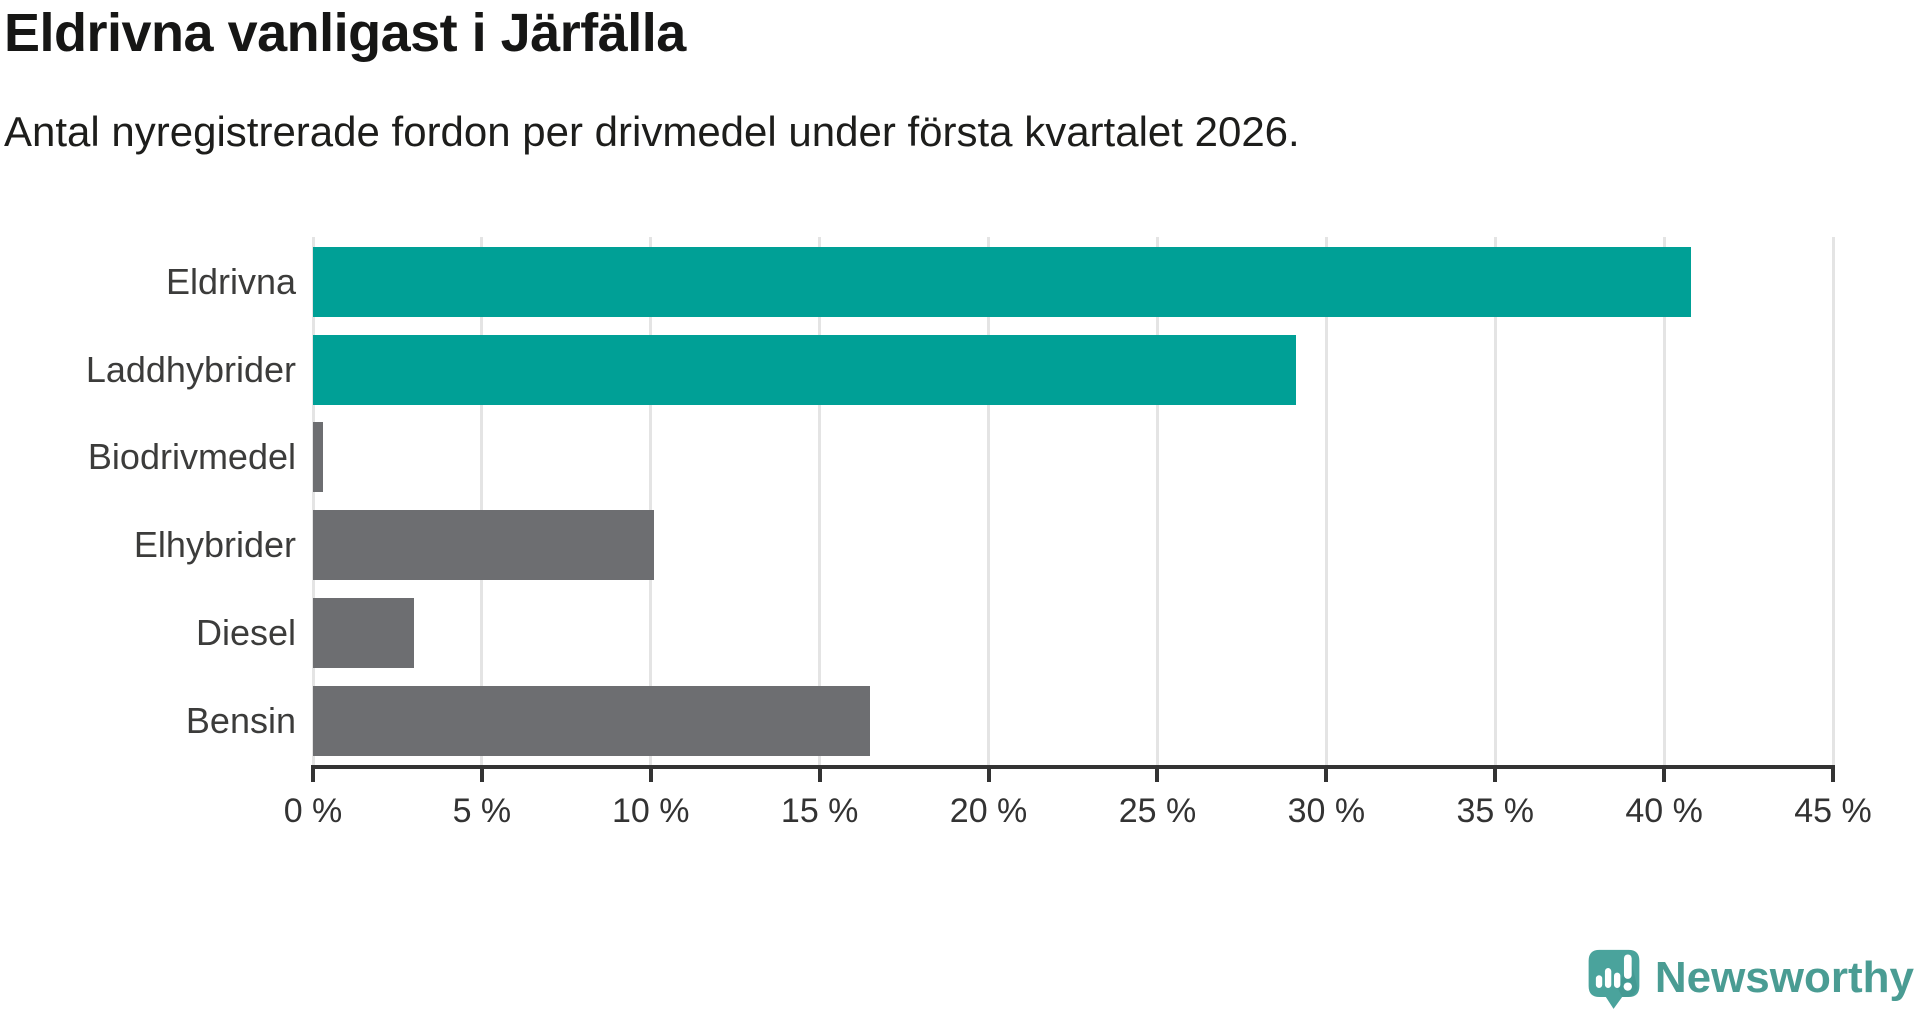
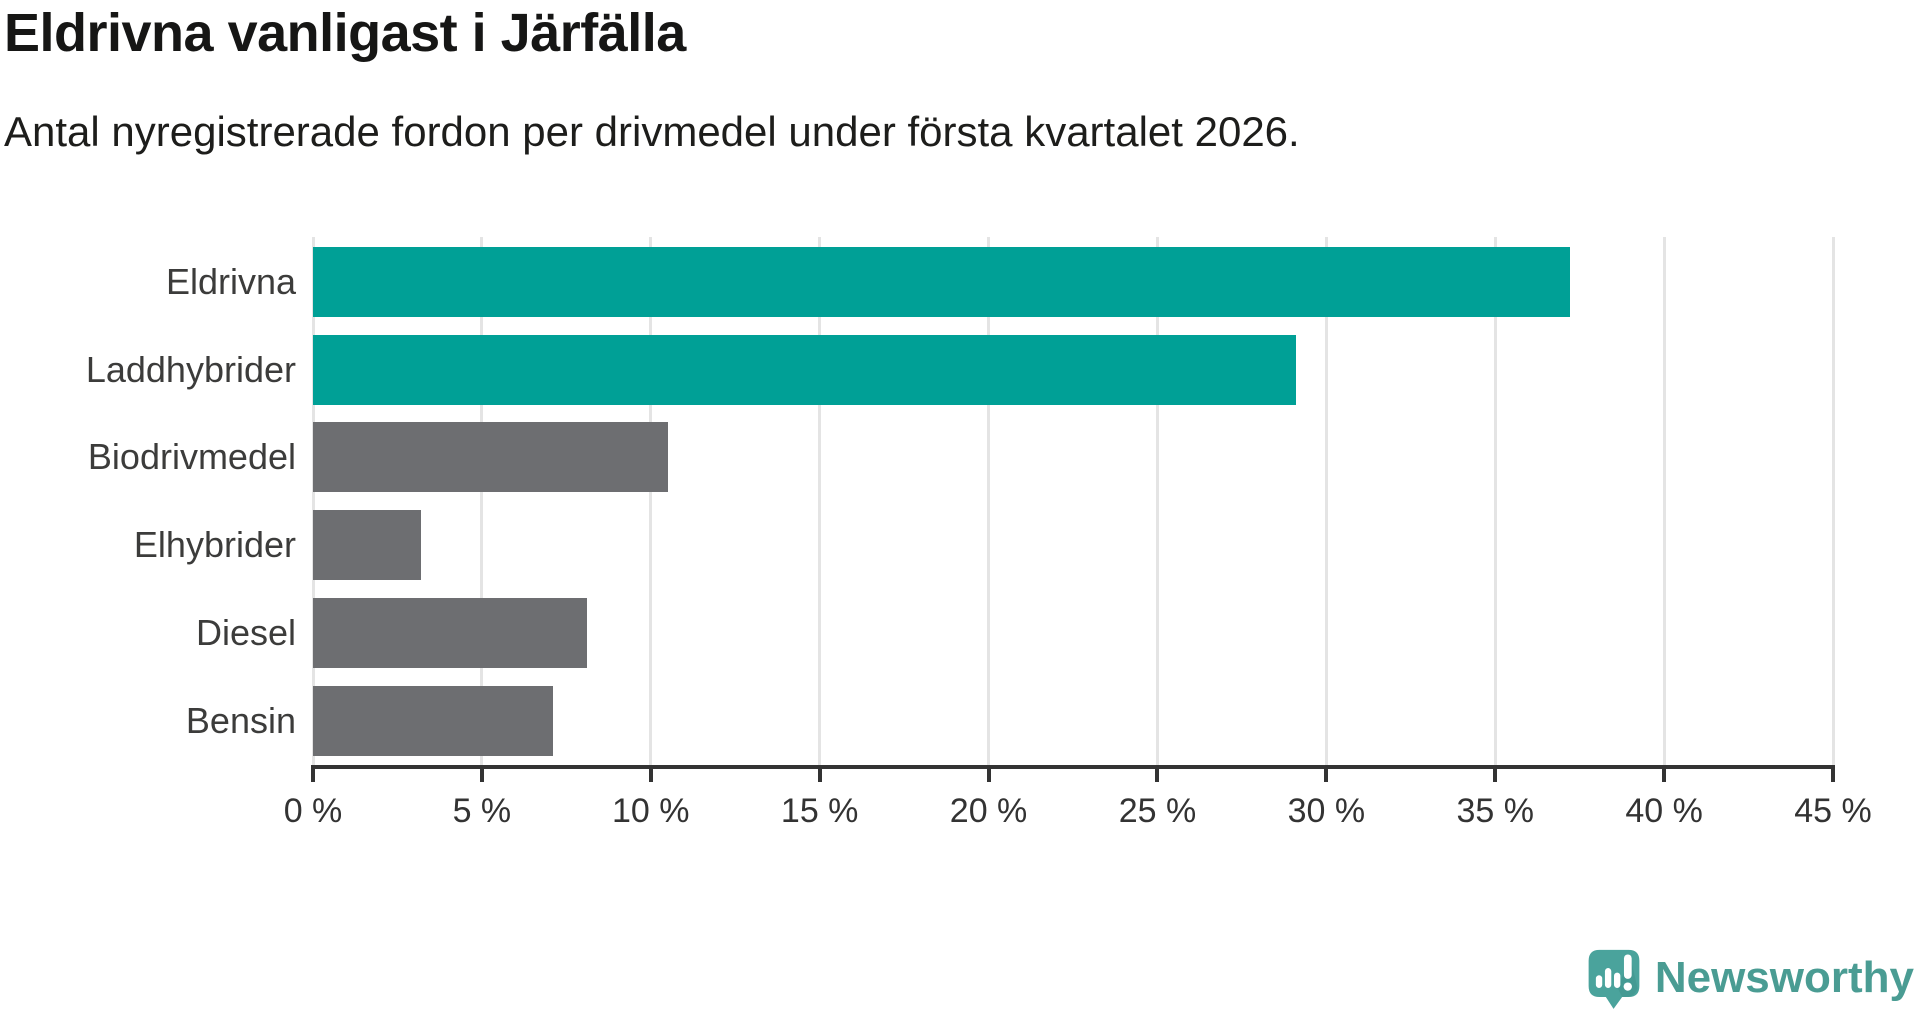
Eldrivna: 40.8% -> 37.2%
Biodrivmedel: 0.3% -> 10.5%
Elhybrider: 10.1% -> 3.2%
Diesel: 3.0% -> 8.1%
Bensin: 16.5% -> 7.1%
